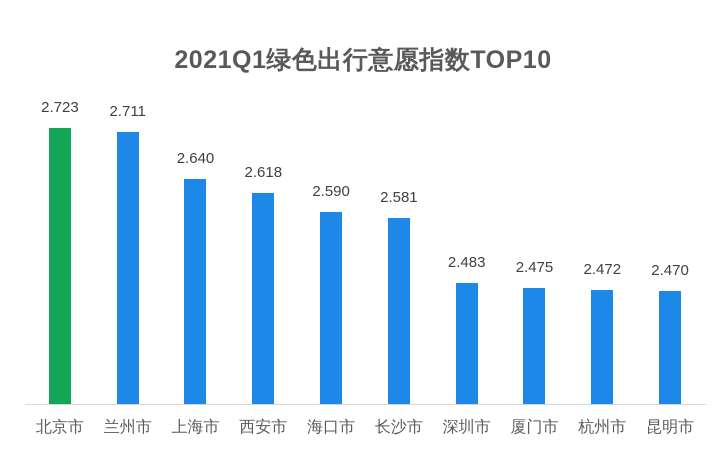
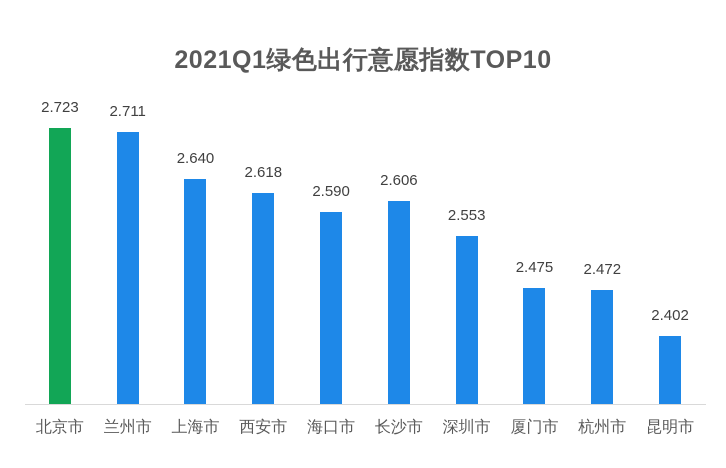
长沙市: 2.581 -> 2.606
深圳市: 2.483 -> 2.553
昆明市: 2.470 -> 2.402
